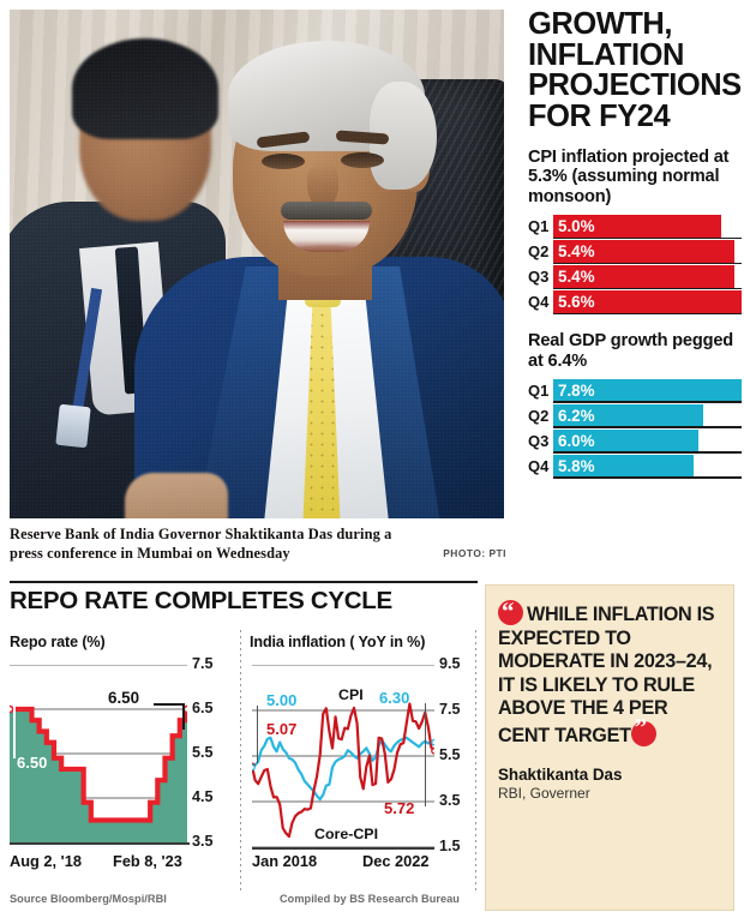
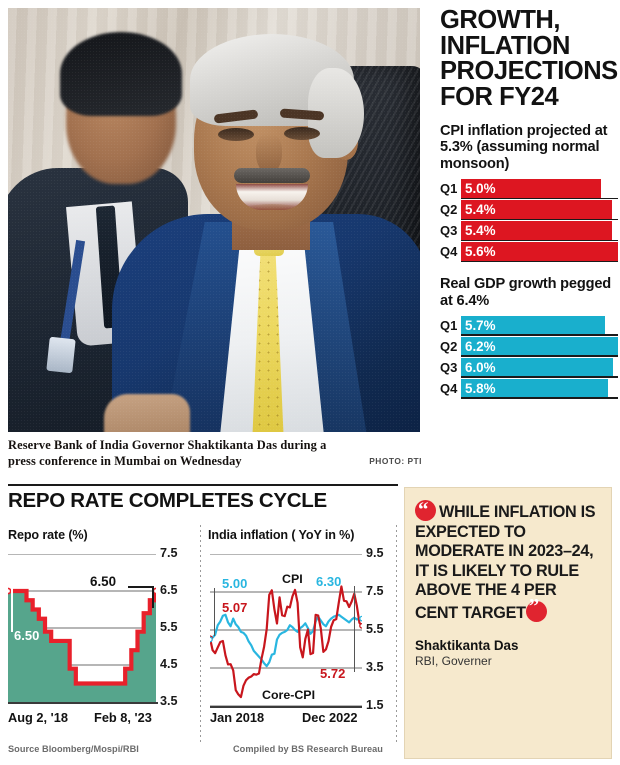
Real GDP growth pegged at 6.4%/Q1: 7.8% -> 5.7%
